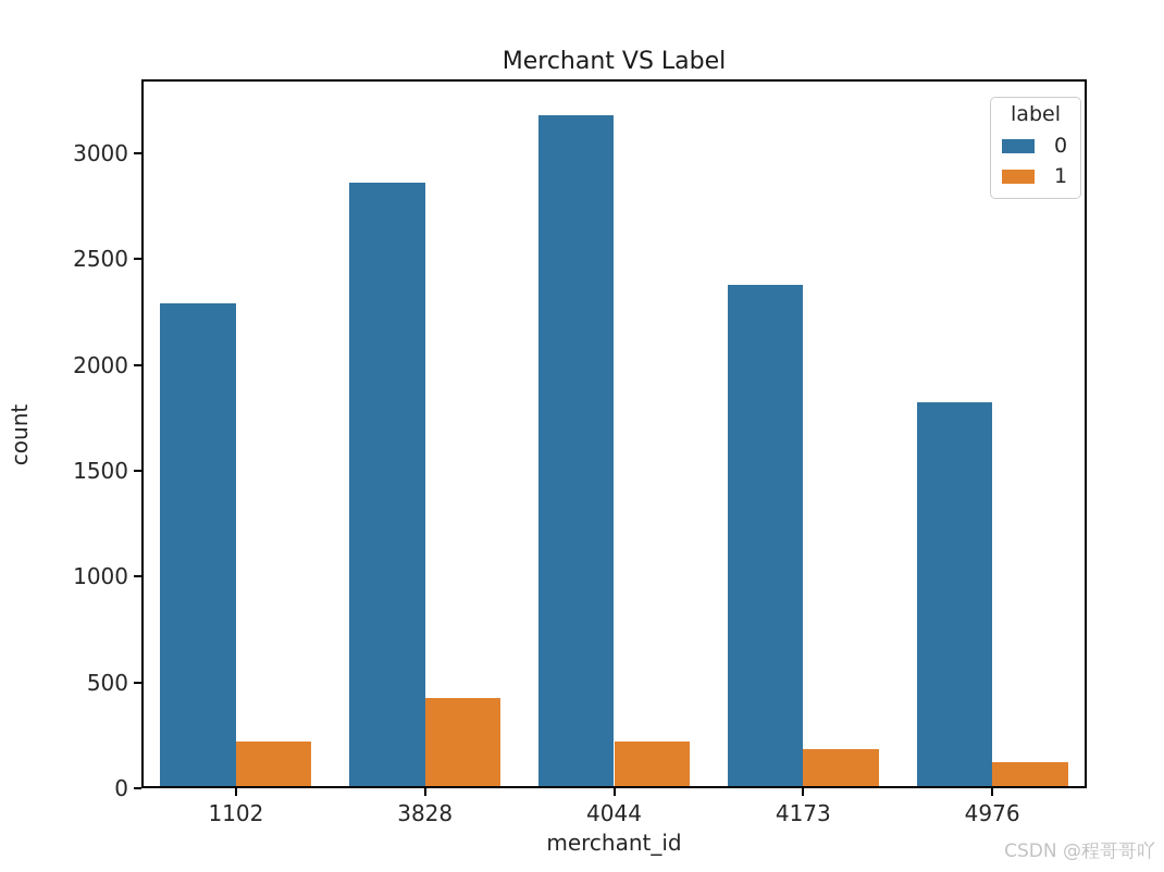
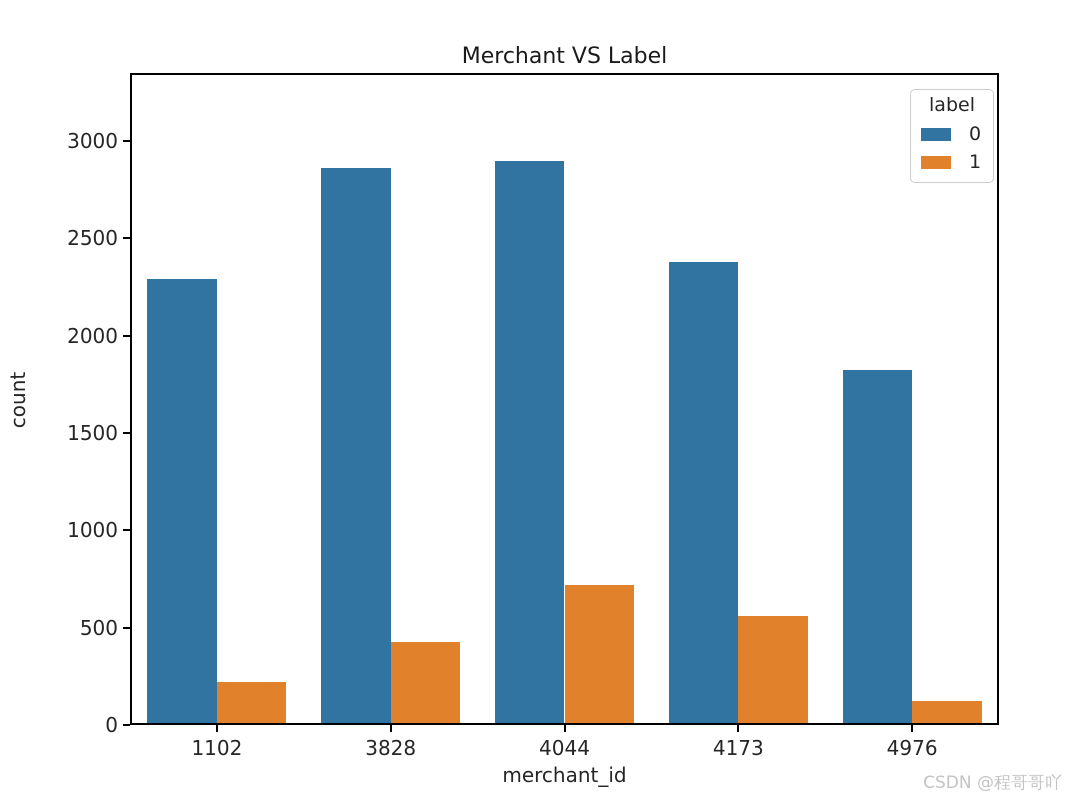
0/4044: 3170 -> 2890
1/4044: 210 -> 710
1/4173: 180 -> 550
